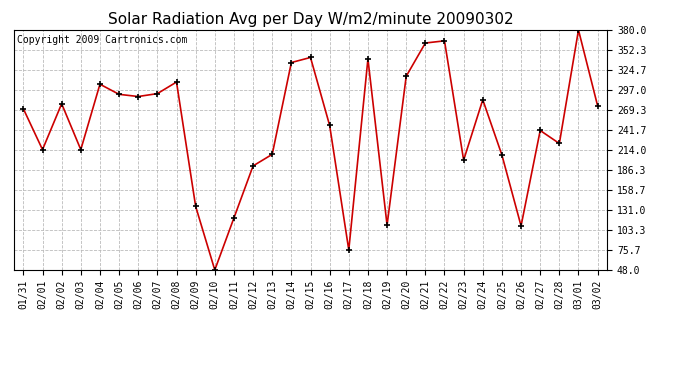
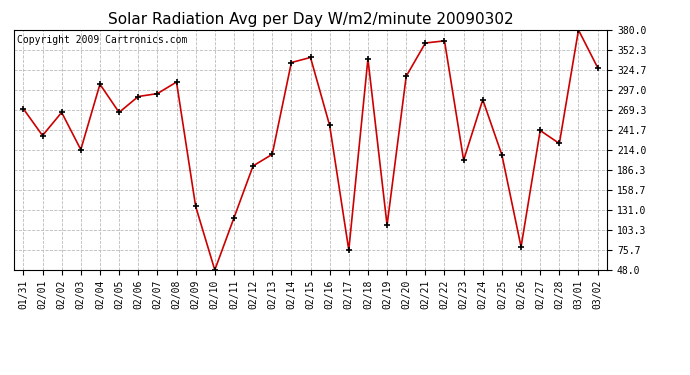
02/01: 214 -> 234
02/02: 278 -> 266
02/05: 291 -> 266
02/26: 109 -> 80
03/02: 275 -> 328
